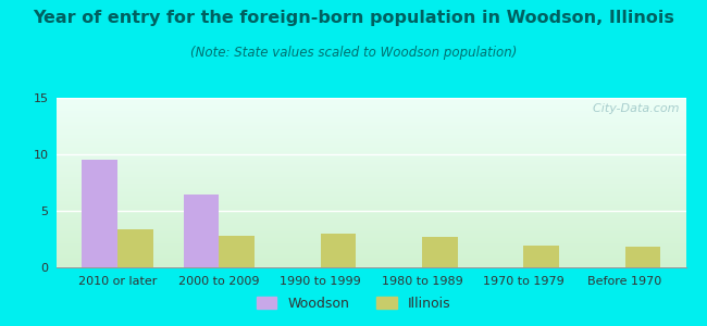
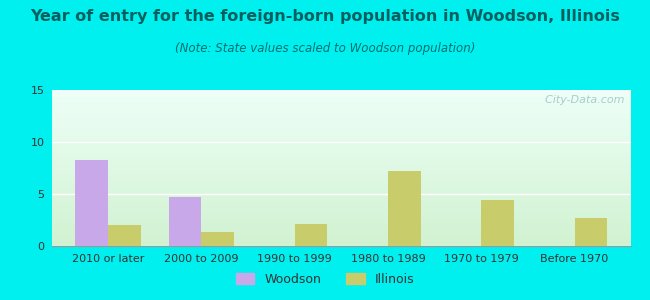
Woodson/2010 or later: 9.5 -> 8.3
Illinois/2010 or later: 3.4 -> 2.0
Woodson/2000 to 2009: 6.4 -> 4.7
Illinois/2000 to 2009: 2.8 -> 1.3
Illinois/1990 to 1999: 3.0 -> 2.1
Illinois/1980 to 1989: 2.7 -> 7.2
Illinois/1970 to 1979: 1.9 -> 4.4
Illinois/Before 1970: 1.8 -> 2.7
